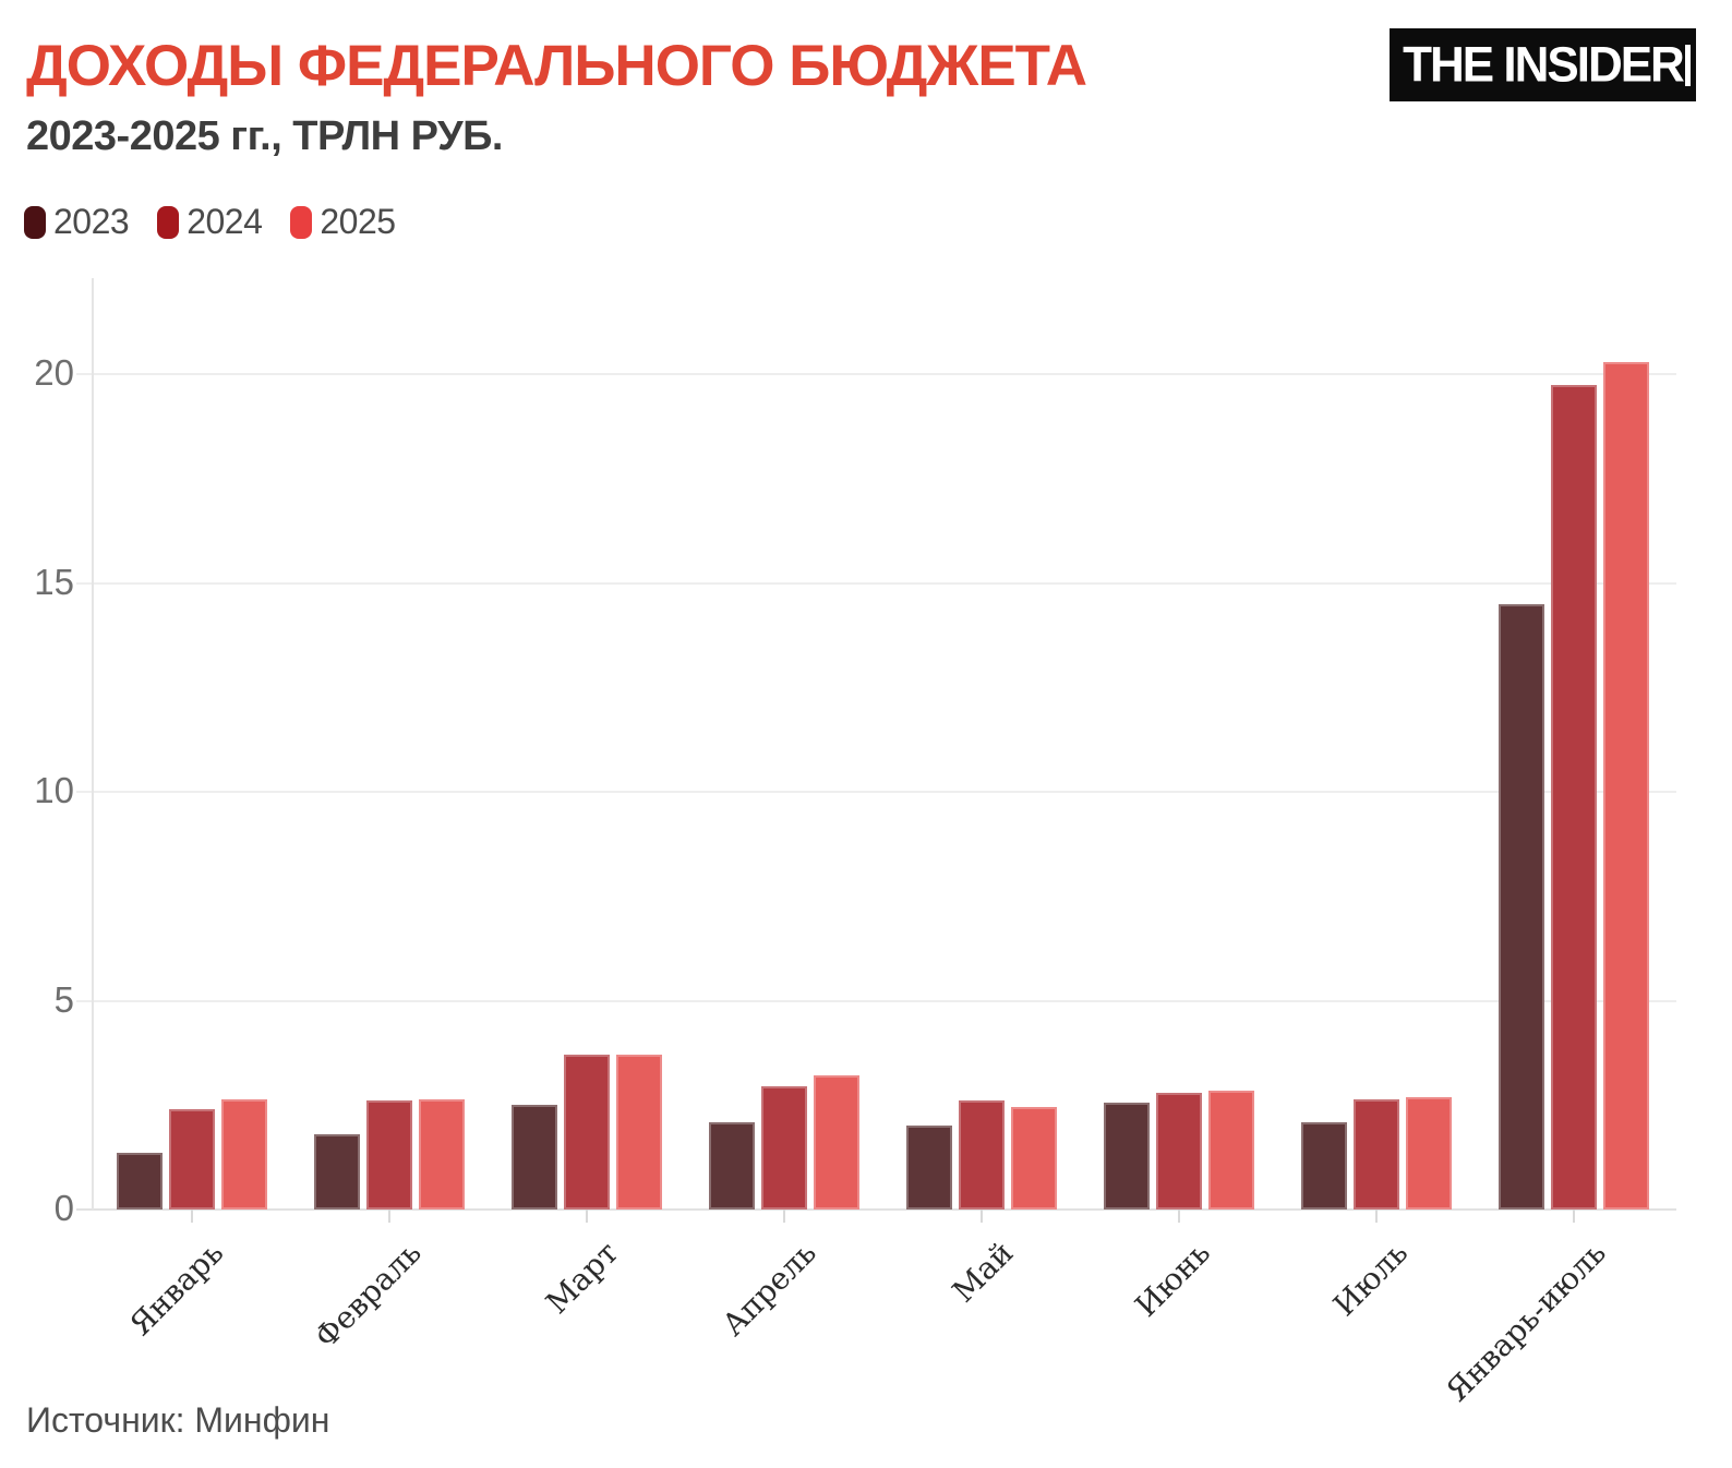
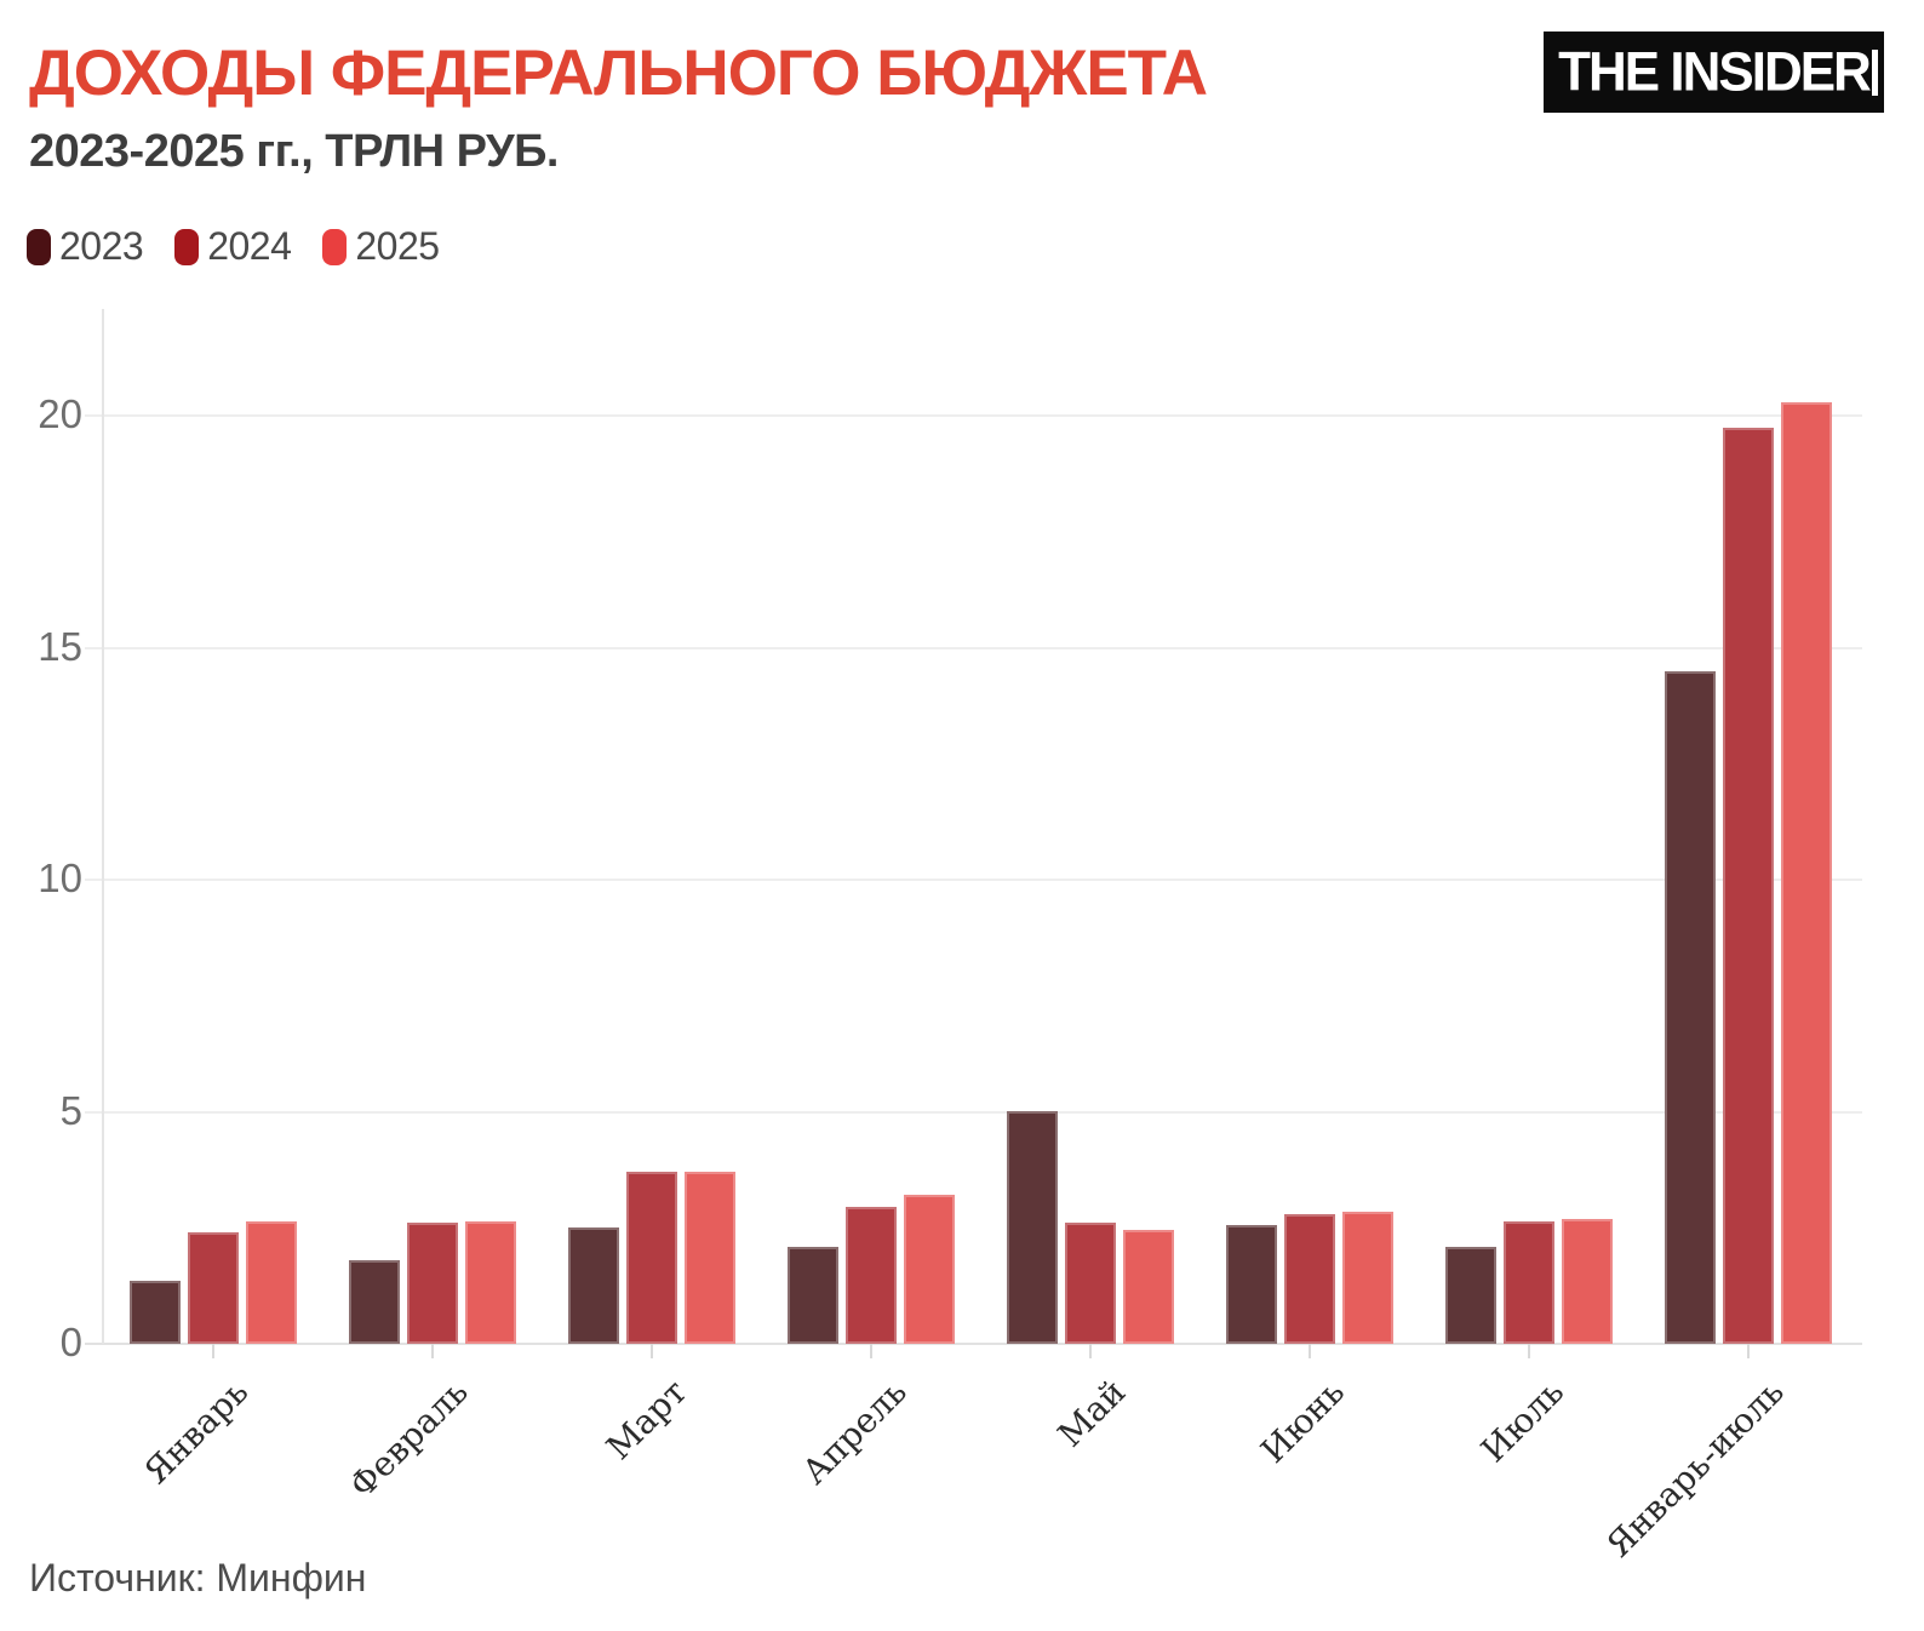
2023/Май: 2.0 -> 5.0
